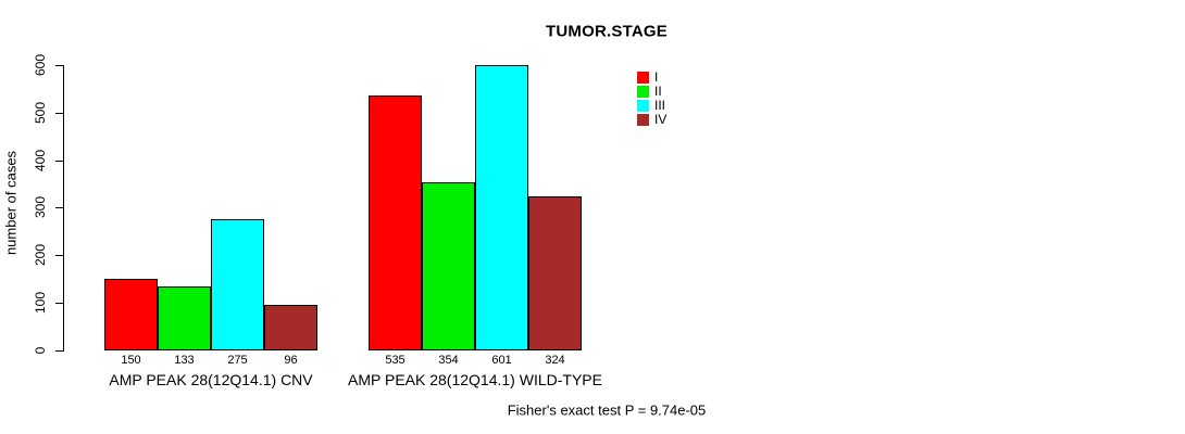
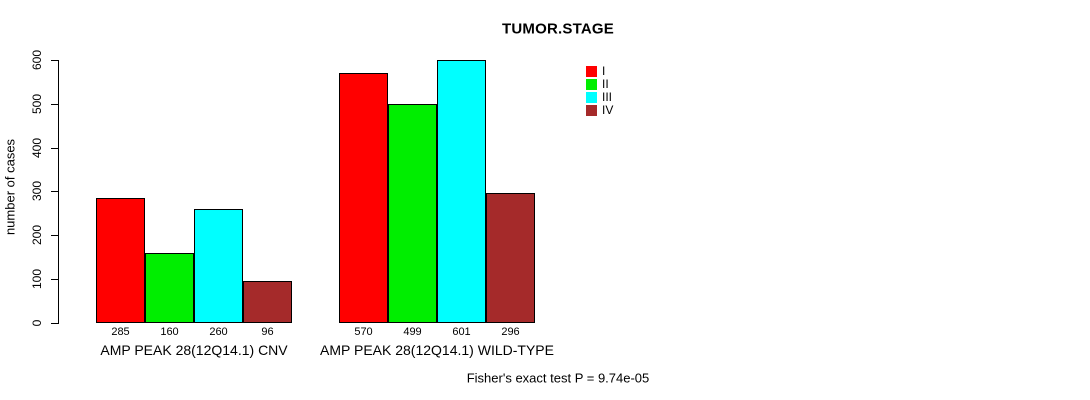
I/AMP PEAK 28(12Q14.1) CNV: 150 -> 285
II/AMP PEAK 28(12Q14.1) CNV: 133 -> 160
III/AMP PEAK 28(12Q14.1) CNV: 275 -> 260
I/AMP PEAK 28(12Q14.1) WILD-TYPE: 535 -> 570
II/AMP PEAK 28(12Q14.1) WILD-TYPE: 354 -> 499
IV/AMP PEAK 28(12Q14.1) WILD-TYPE: 324 -> 296
